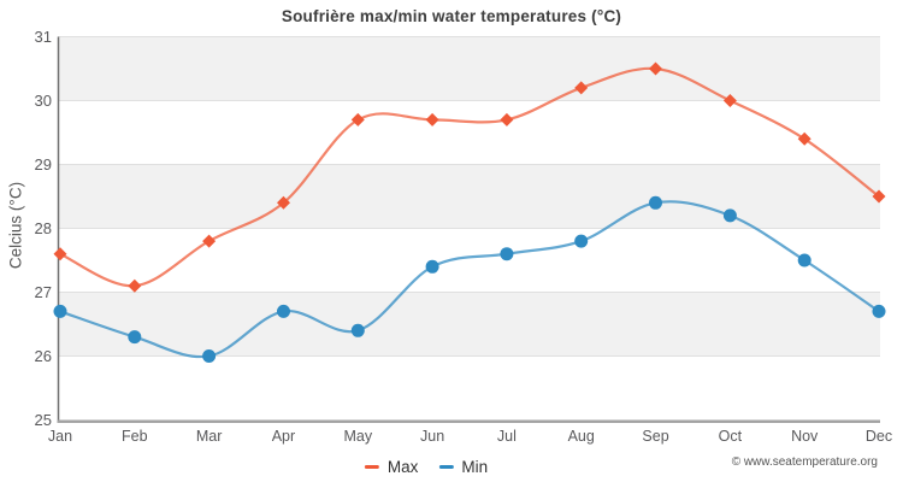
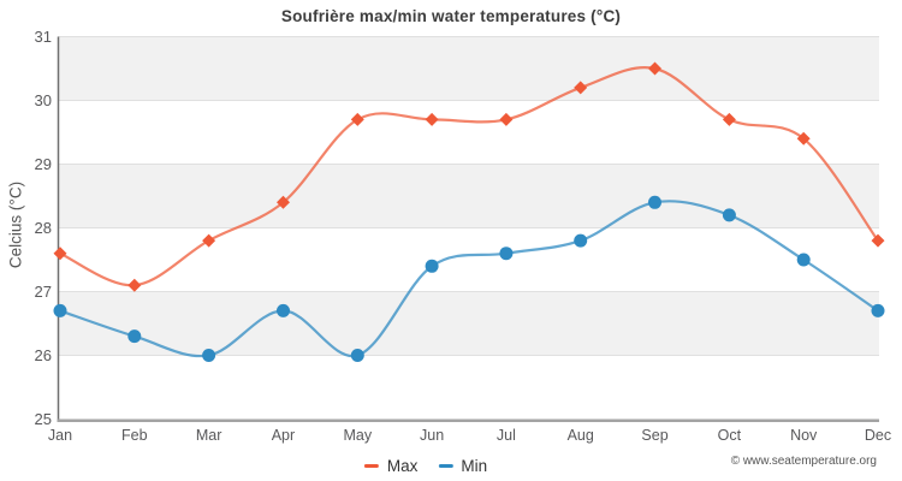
Min/May: 26.4 -> 26.0
Max/Oct: 30.0 -> 29.7
Max/Dec: 28.5 -> 27.8
